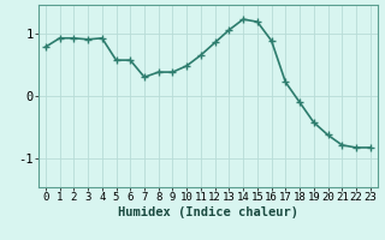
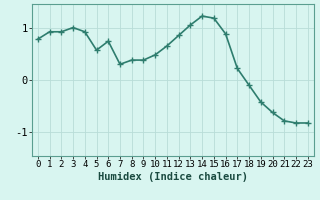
3: 0.90 -> 1.00
6: 0.57 -> 0.74
